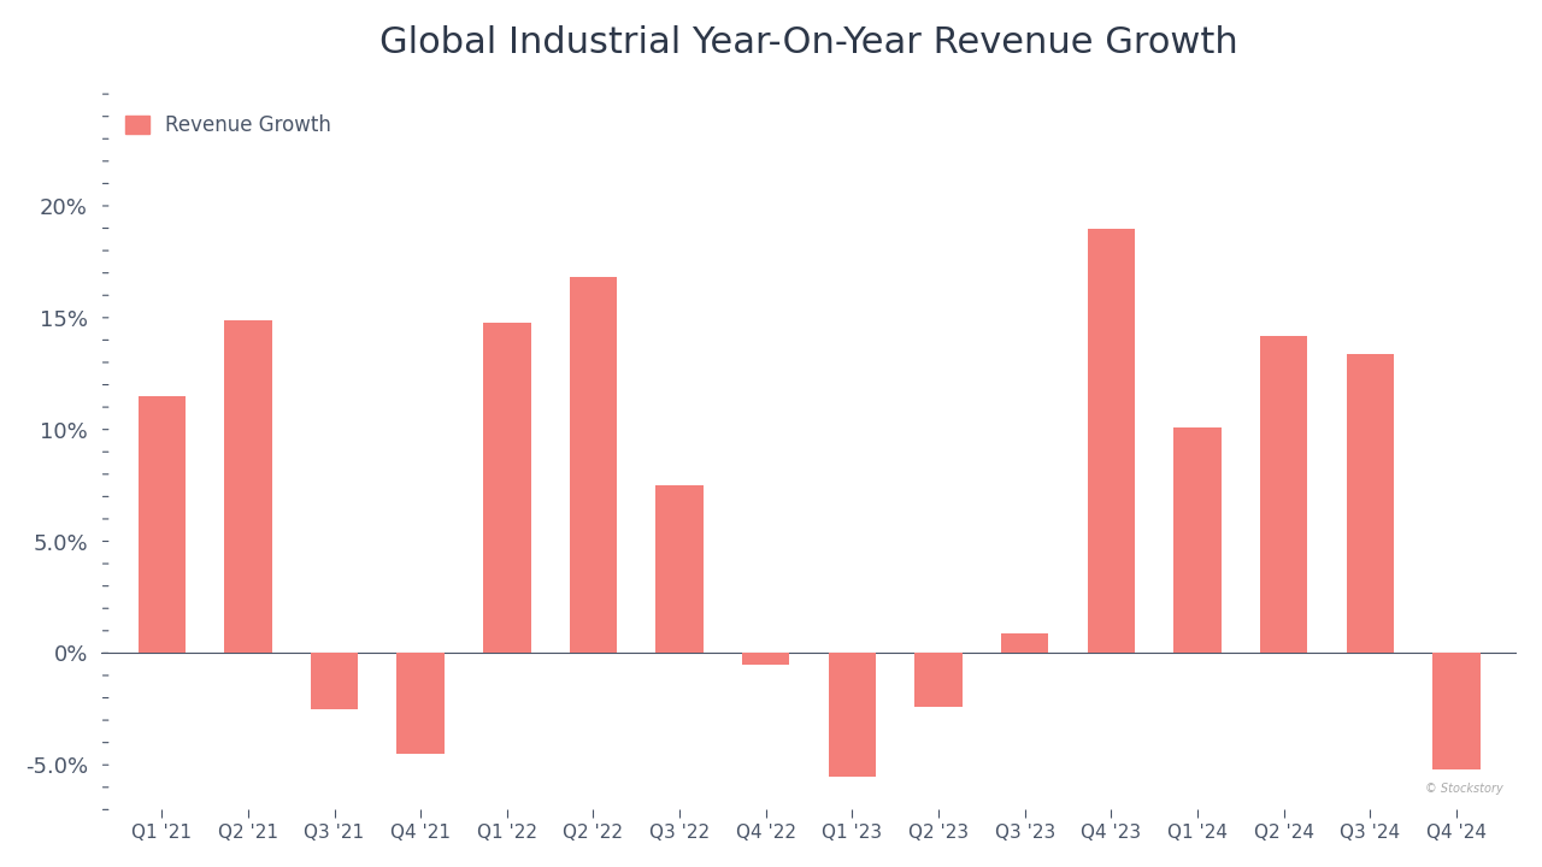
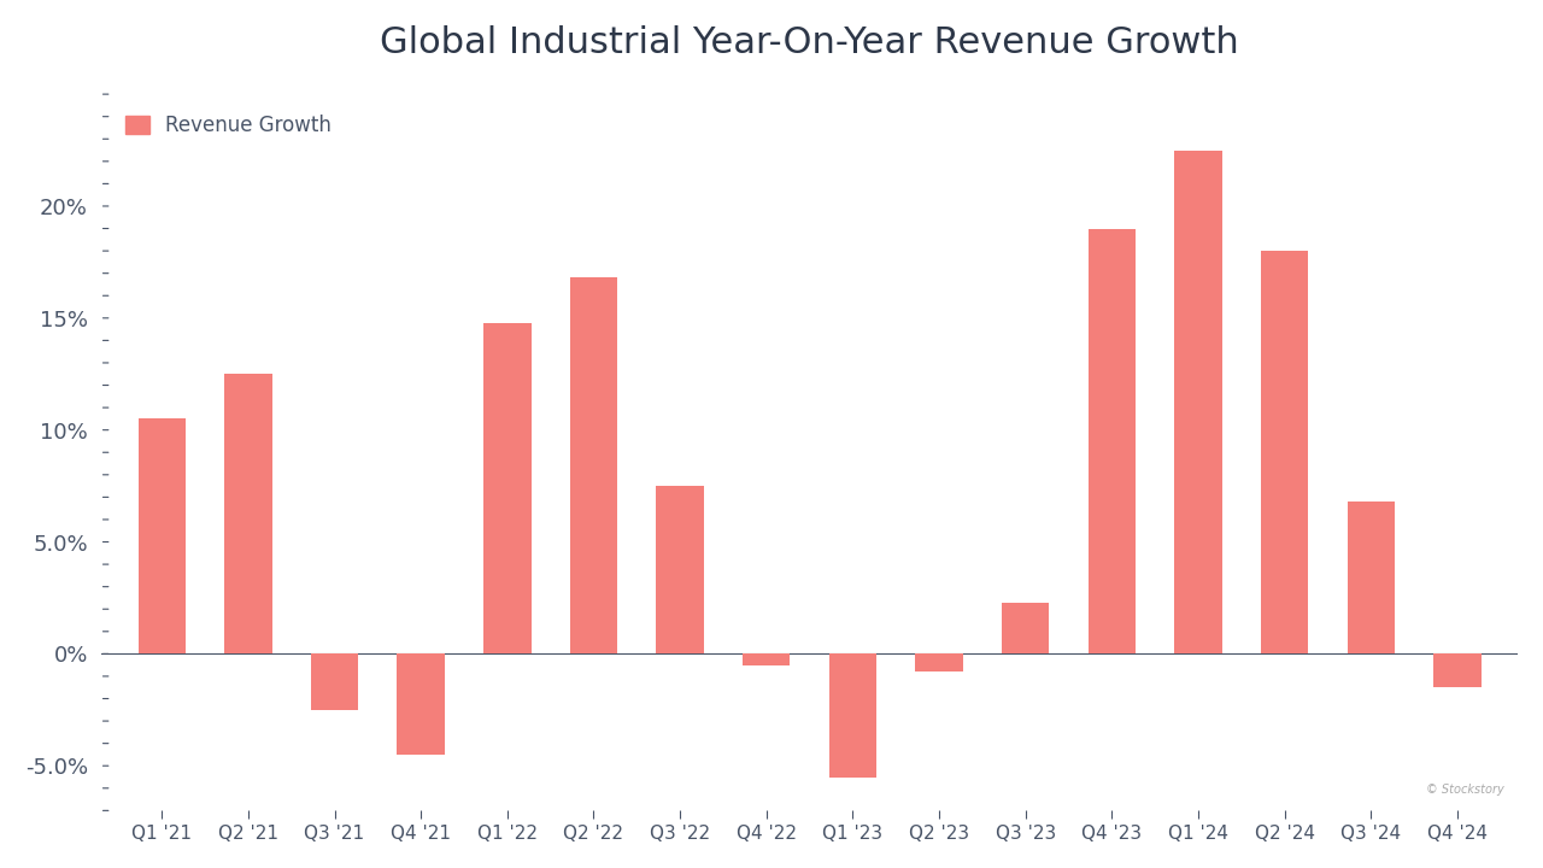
Q1 '21: 11.5% -> 10.5%
Q2 '21: 14.9% -> 12.5%
Q2 '23: -2.4% -> -0.8%
Q3 '23: 0.9% -> 2.3%
Q1 '24: 10.1% -> 22.5%
Q2 '24: 14.2% -> 18.0%
Q3 '24: 13.4% -> 6.8%
Q4 '24: -5.2% -> -1.5%
